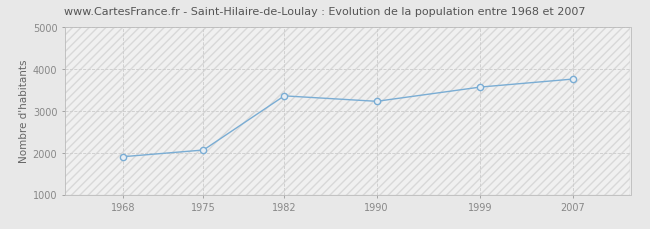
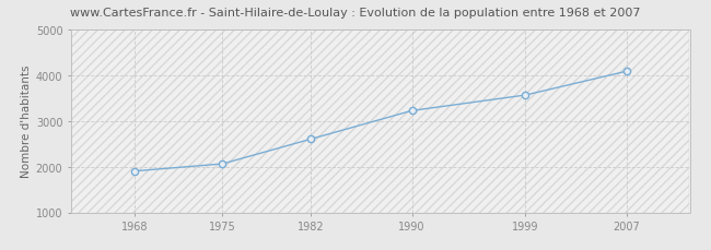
1982: 3350 -> 2600
2007: 3750 -> 4080
